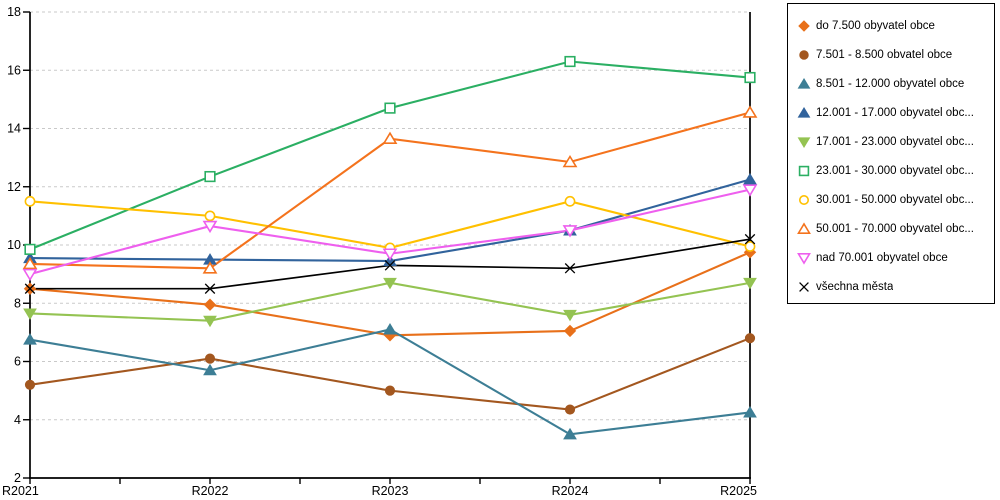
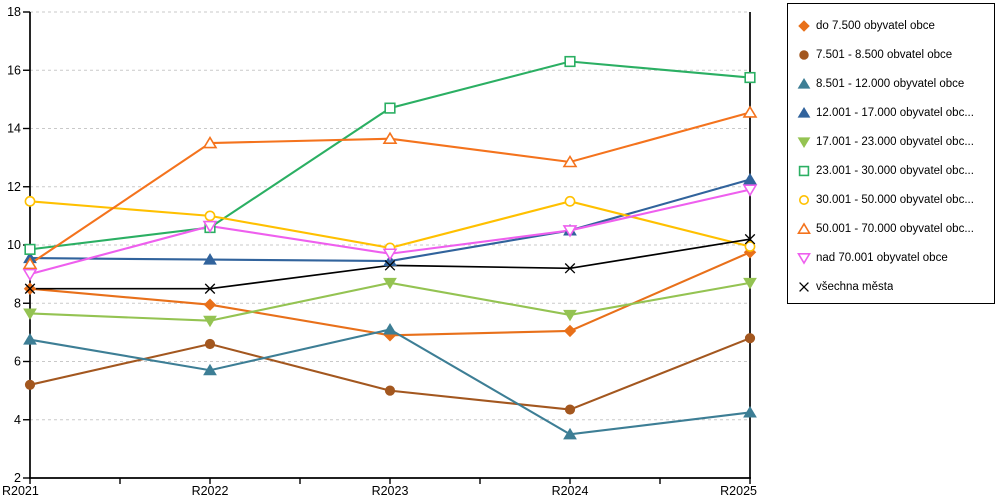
7.501 - 8.500 obvatel obce/R2022: 6.1 -> 6.6
23.001 - 30.000 obyvatel obc.../R2022: 12.3 -> 10.6
50.001 - 70.000 obyvatel obc.../R2022: 9.2 -> 13.5
